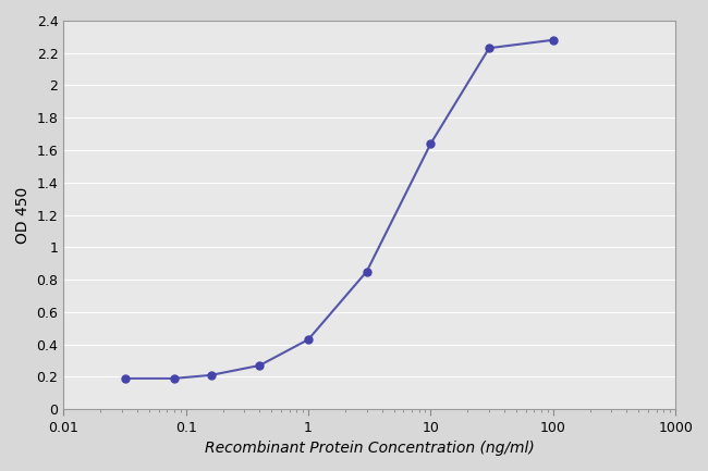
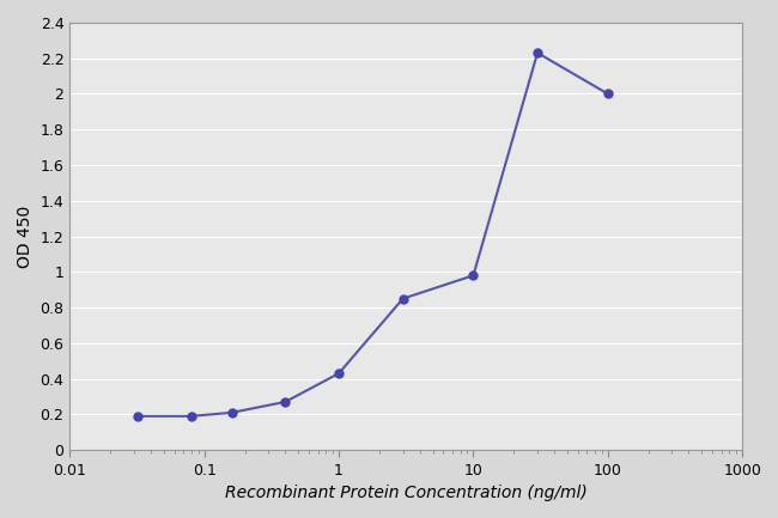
10: 1.64 -> 0.98
100: 2.28 -> 2.00
